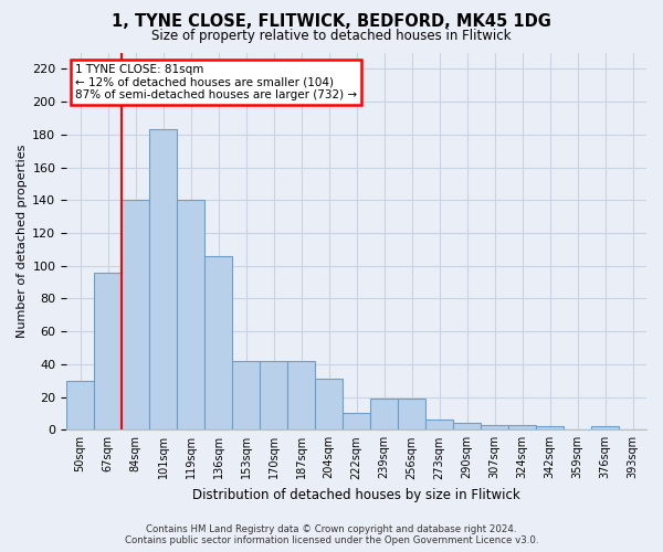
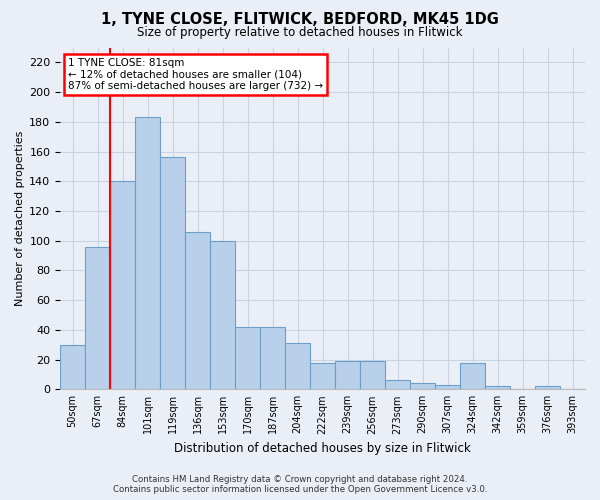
119sqm: 140 -> 156
153sqm: 42 -> 100
222sqm: 10 -> 18
324sqm: 3 -> 18
